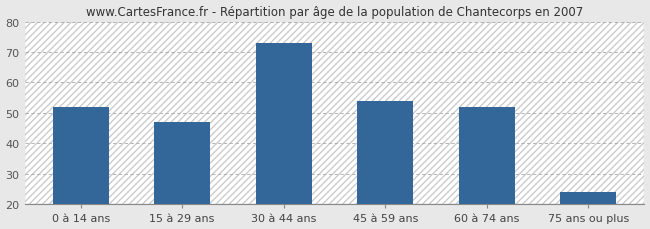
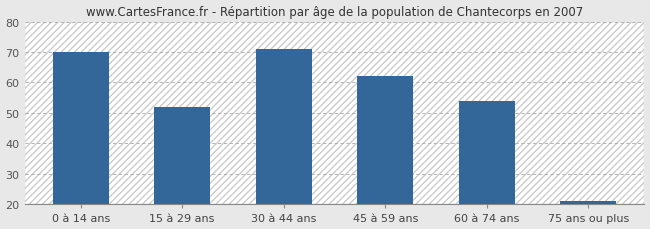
0 à 14 ans: 52 -> 70
15 à 29 ans: 47 -> 52
30 à 44 ans: 73 -> 71
45 à 59 ans: 54 -> 62
60 à 74 ans: 52 -> 54
75 ans ou plus: 24 -> 21
